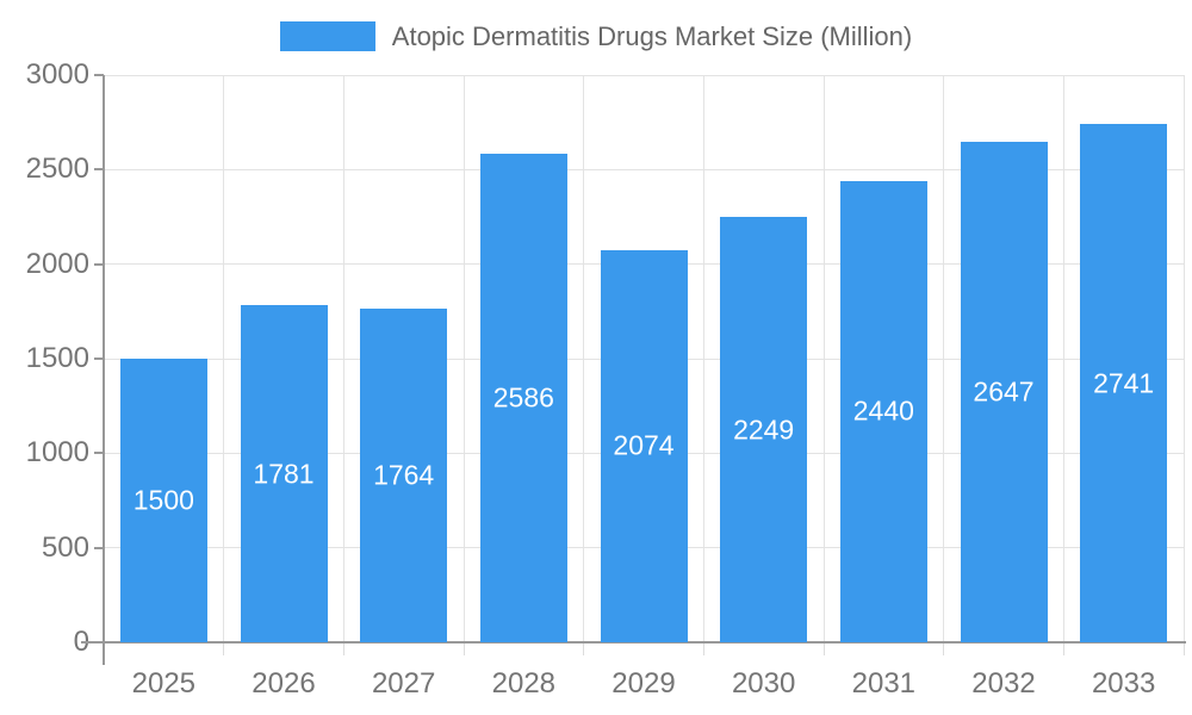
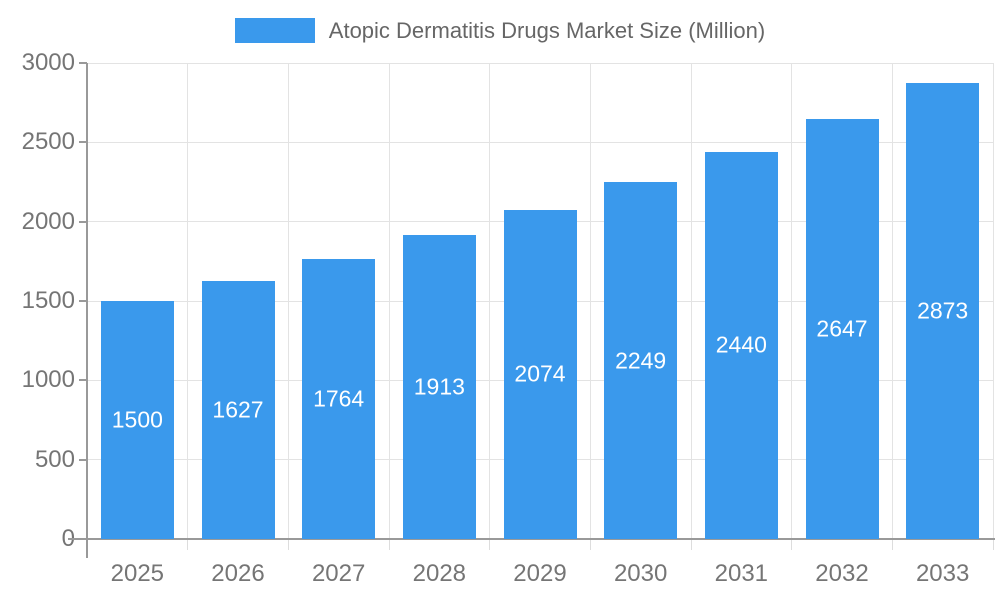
2026: 1781 -> 1627
2028: 2586 -> 1913
2033: 2741 -> 2873
